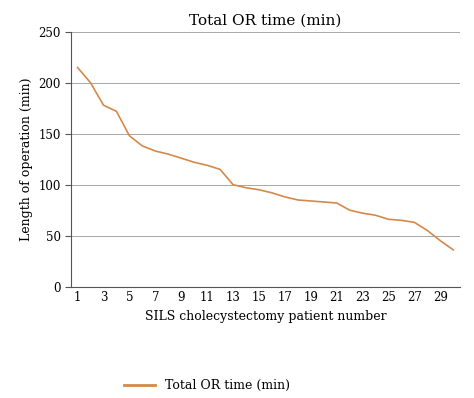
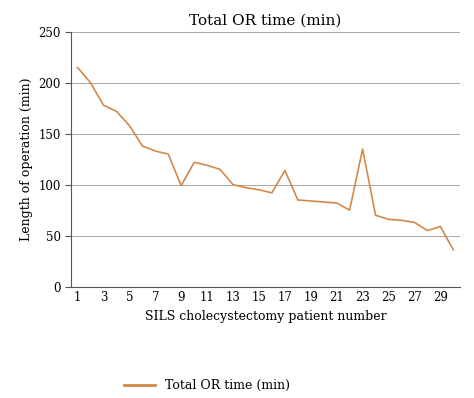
5: 148 -> 158
9: 126 -> 99
17: 88 -> 114
23: 72 -> 135
29: 45 -> 59
